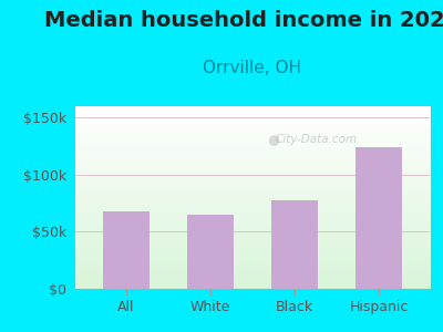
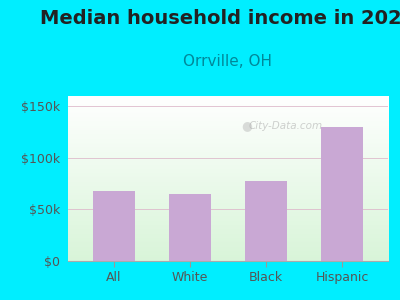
Hispanic: $124k -> $130k
